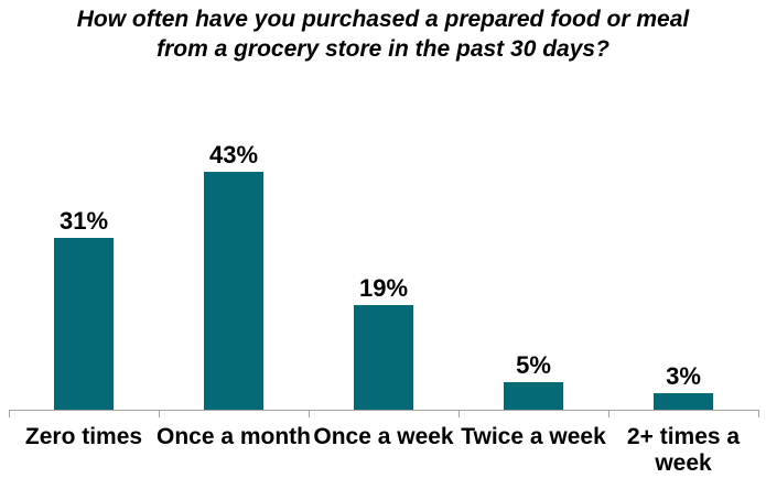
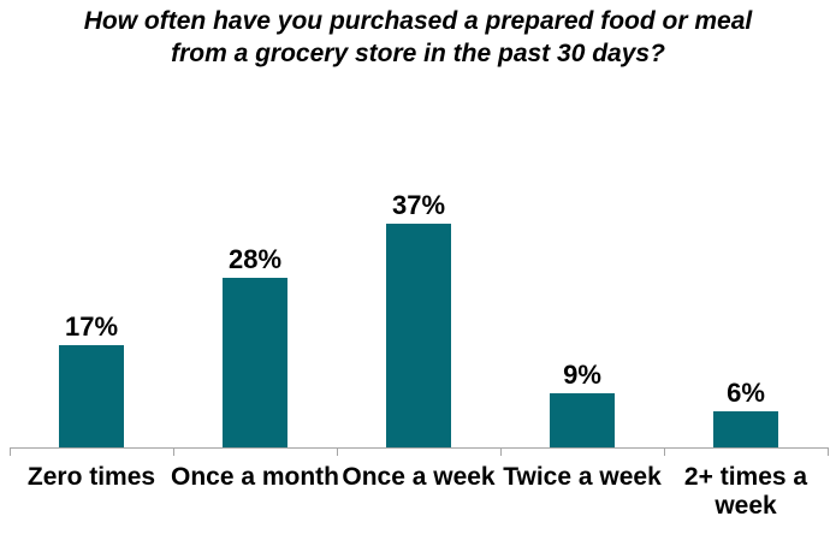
Zero times: 31% -> 17%
Once a month: 43% -> 28%
Once a week: 19% -> 37%
Twice a week: 5% -> 9%
2+ times a week: 3% -> 6%
